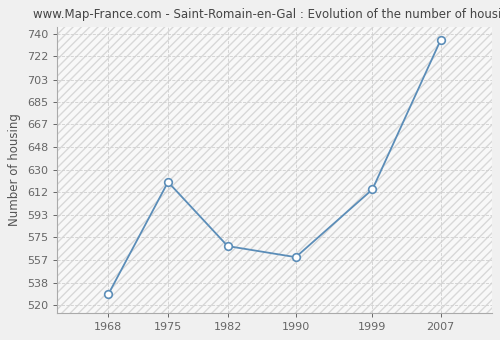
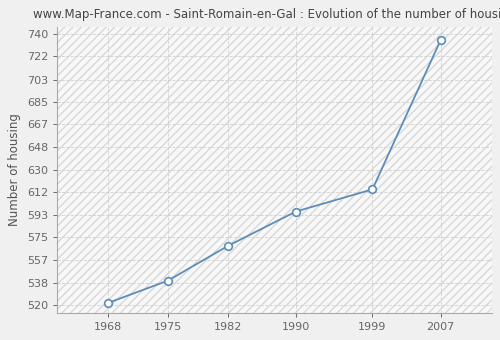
1968: 529 -> 522
1975: 620 -> 540
1990: 559 -> 596
